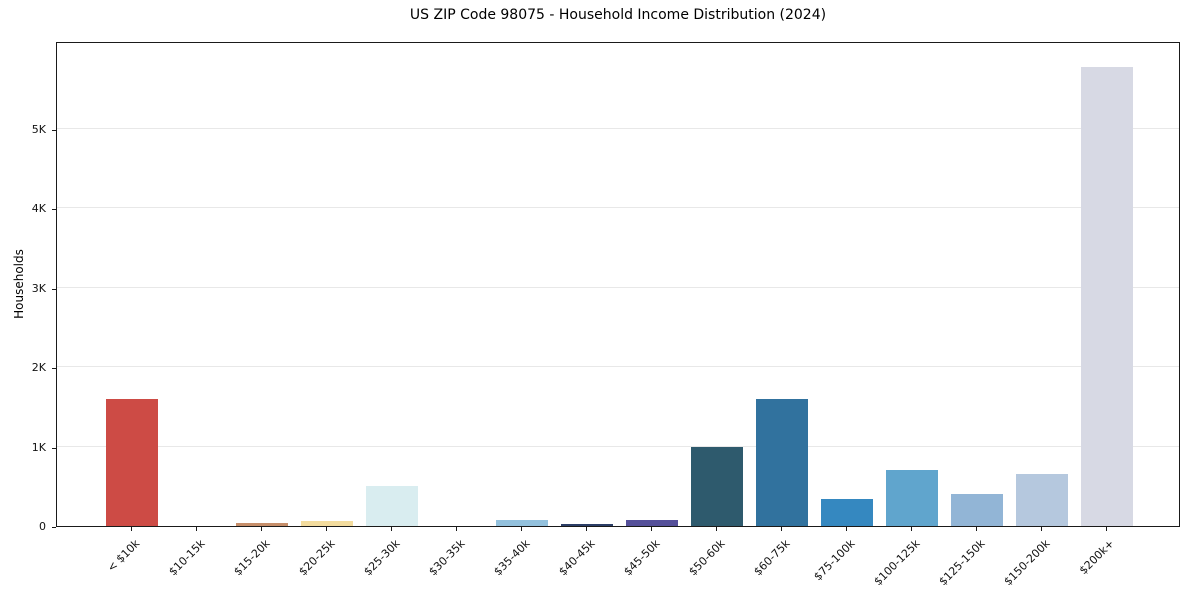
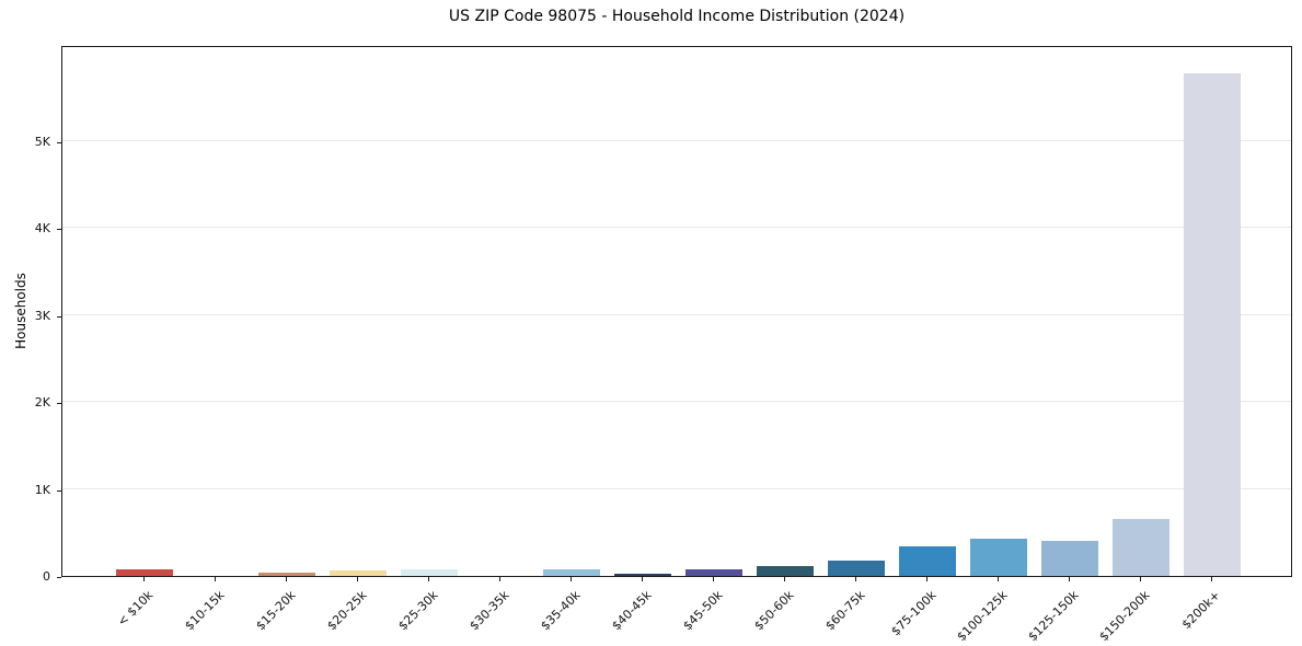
< $10k: 1.6K -> 0.1K
$25-30k: 0.5K -> 0.1K
$50-60k: 1.0K -> 0.1K
$60-75k: 1.6K -> 0.2K
$100-125k: 0.7K -> 0.4K
